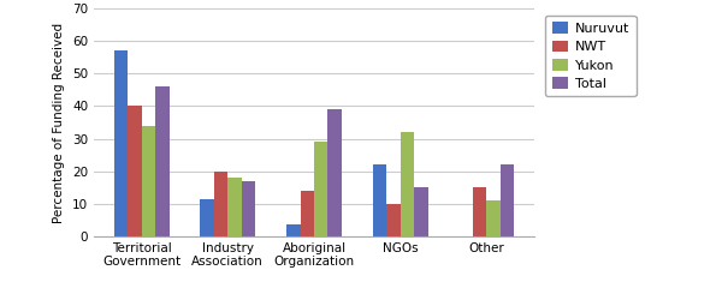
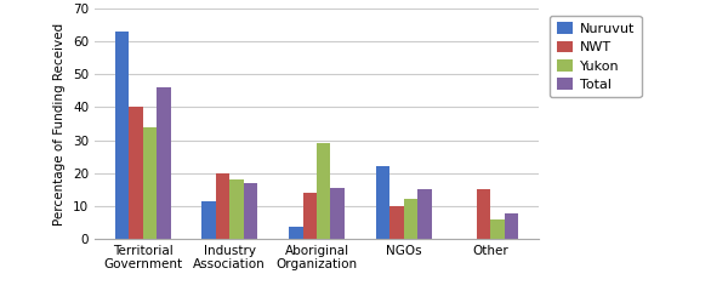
Nuruvut/Territorial Government: 57.0 -> 63.0
Total/Aboriginal Organization: 39.0 -> 15.5
Yukon/NGOs: 32 -> 12
Yukon/Other: 11 -> 6
Total/Other: 22.0 -> 7.5
